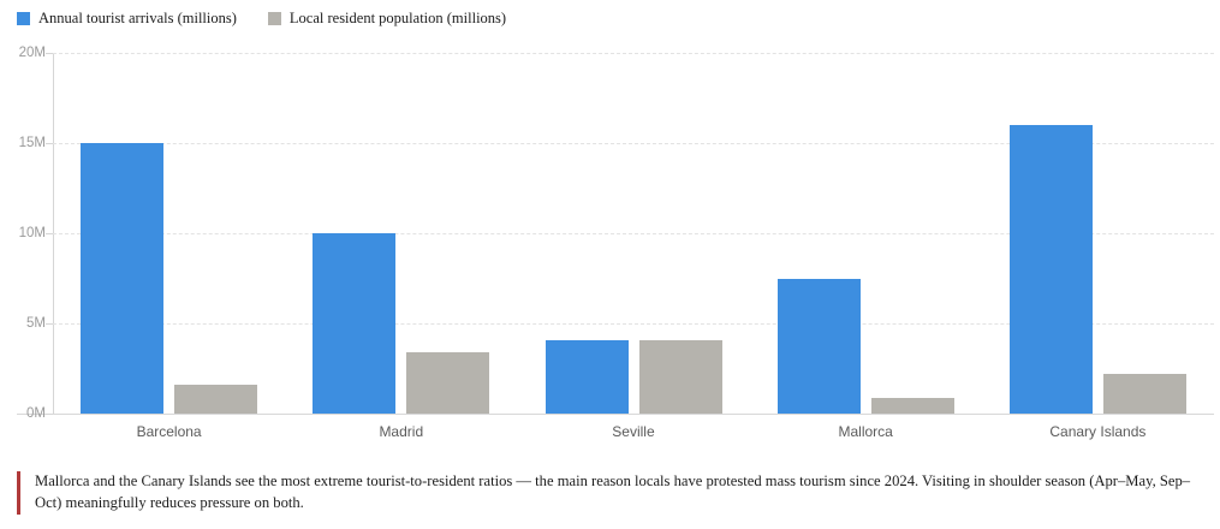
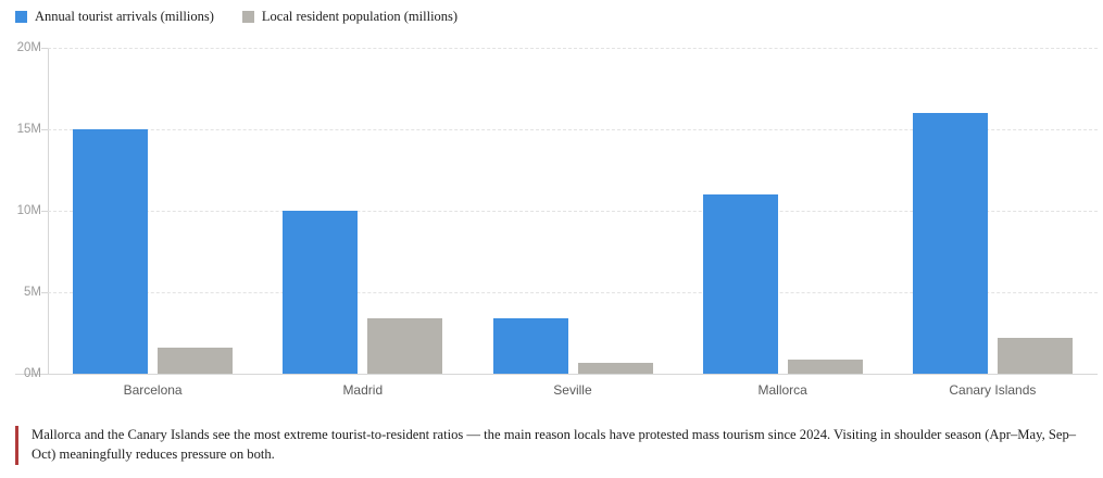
Annual tourist arrivals (millions)/Seville: 4.1M -> 3.4M
Local resident population (millions)/Seville: 4.1M -> 0.7M
Annual tourist arrivals (millions)/Mallorca: 7.5M -> 11.0M
